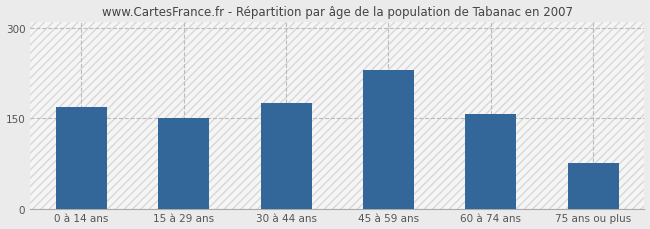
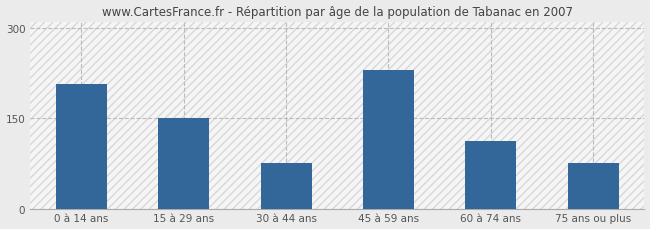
0 à 14 ans: 168 -> 206
30 à 44 ans: 175 -> 76
60 à 74 ans: 157 -> 112
